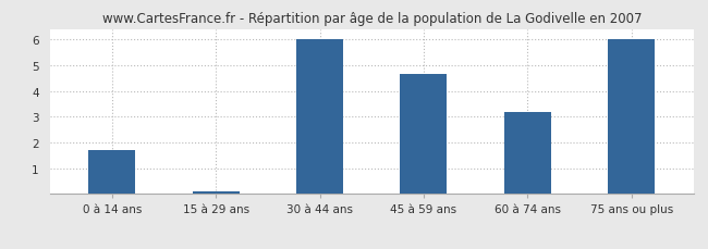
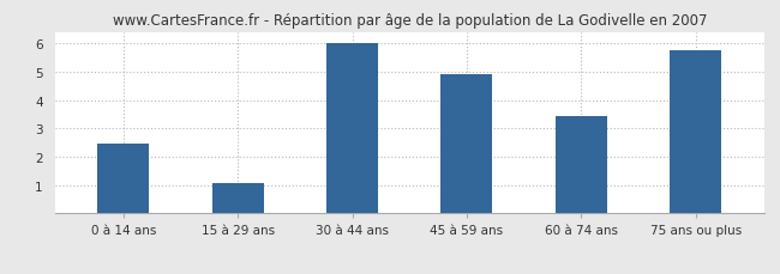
0 à 14 ans: 1.70 -> 2.45
15 à 29 ans: 0.10 -> 1.05
45 à 59 ans: 4.65 -> 4.90
60 à 74 ans: 3.20 -> 3.45
75 ans ou plus: 6.00 -> 5.75
